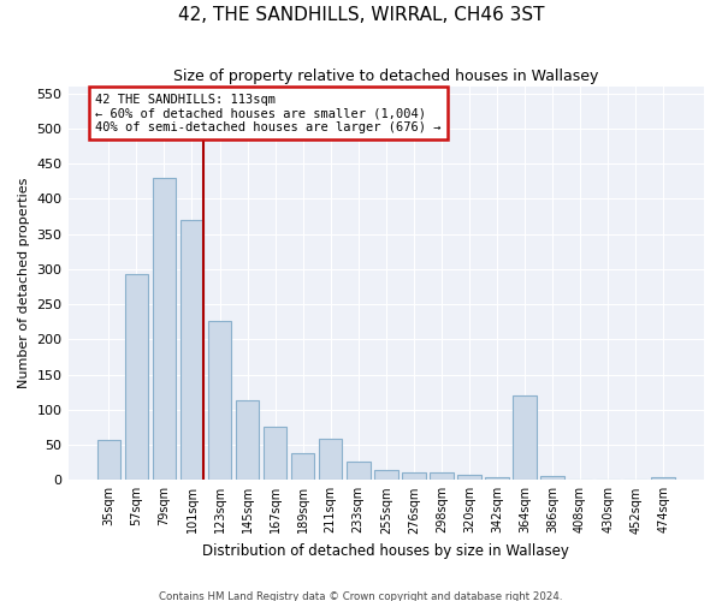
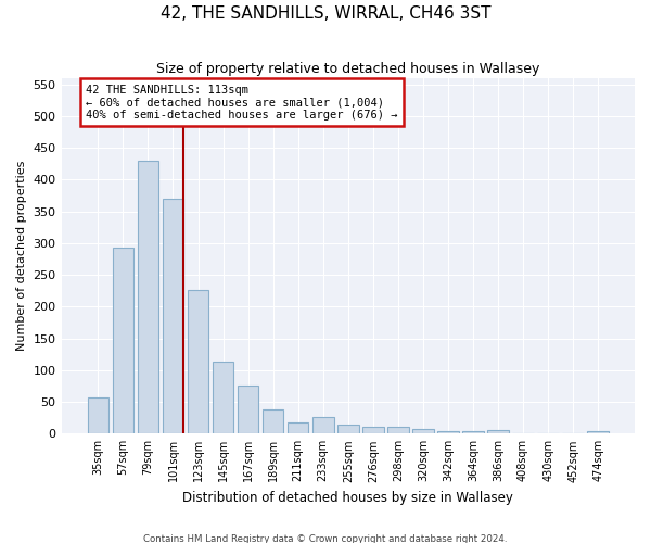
211sqm: 58 -> 17
364sqm: 120 -> 4
